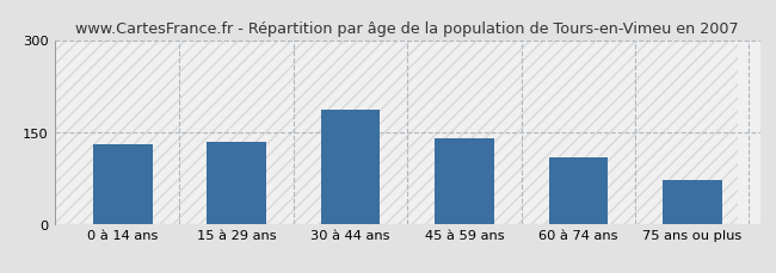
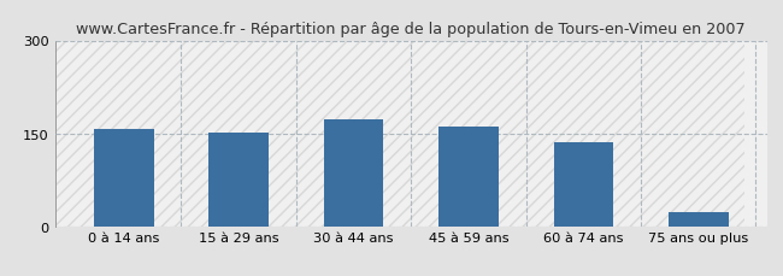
0 à 14 ans: 130 -> 157
15 à 29 ans: 134 -> 151
30 à 44 ans: 186 -> 172
45 à 59 ans: 140 -> 161
60 à 74 ans: 108 -> 135
75 ans ou plus: 72 -> 22
